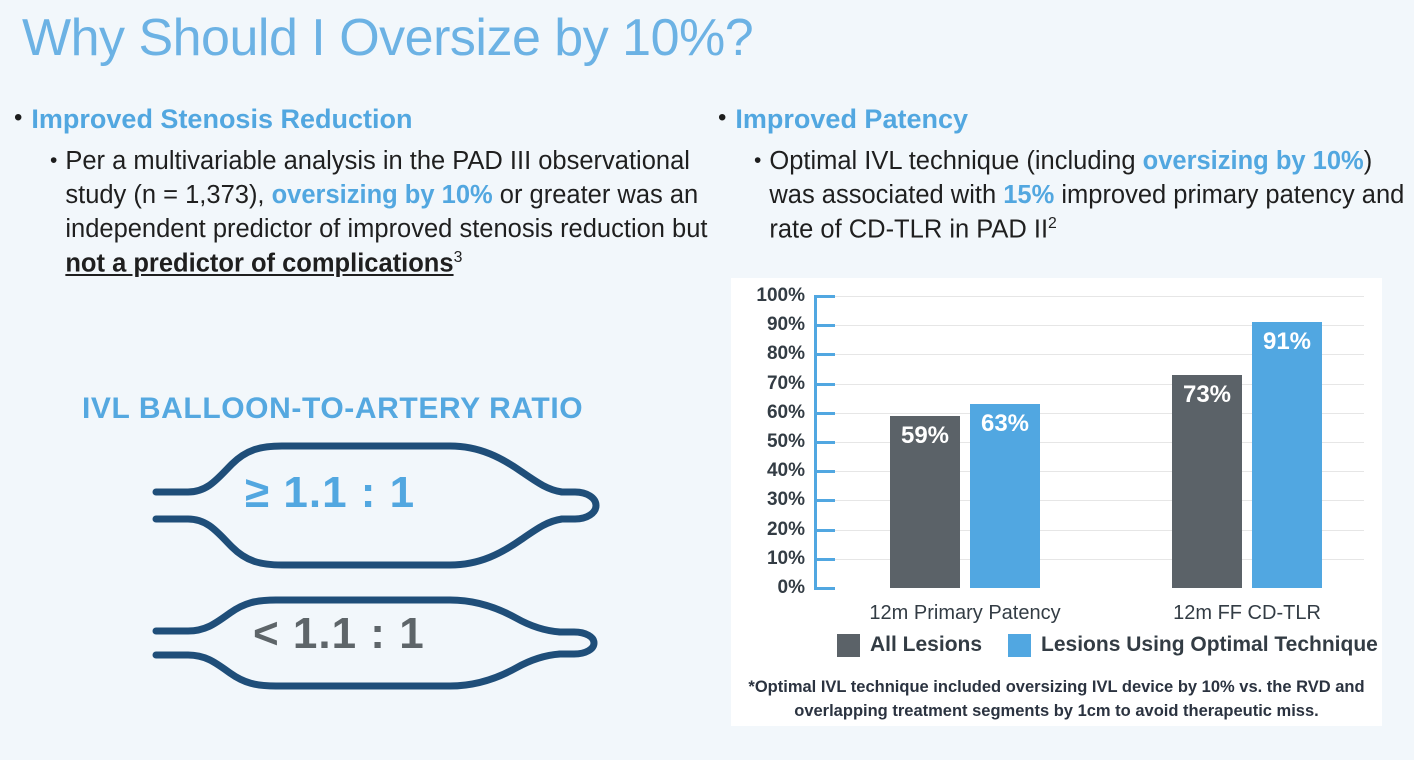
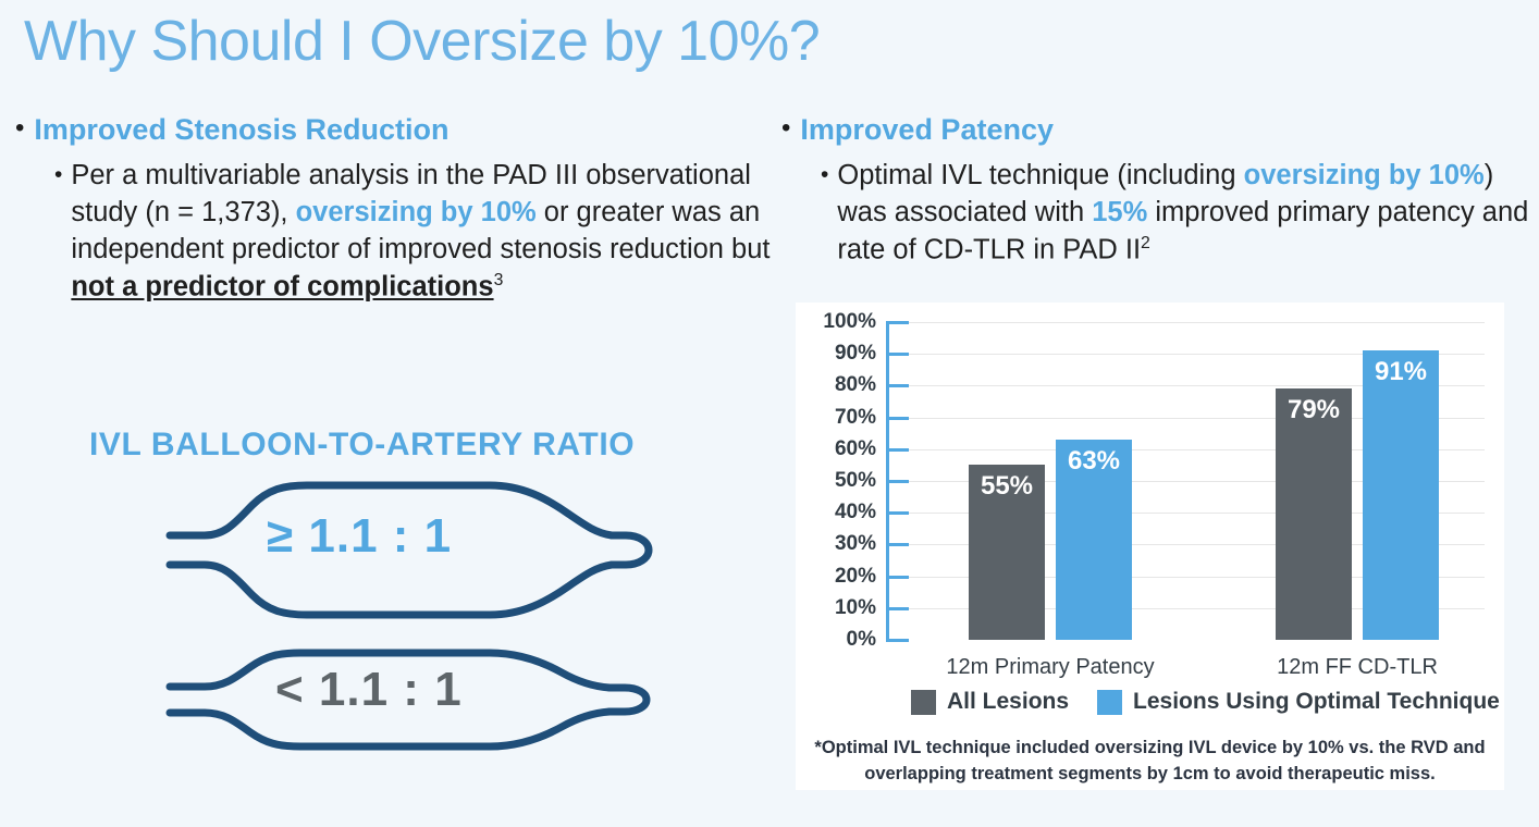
All Lesions/12m Primary Patency: 59% -> 55%
All Lesions/12m FF CD-TLR: 73% -> 79%
